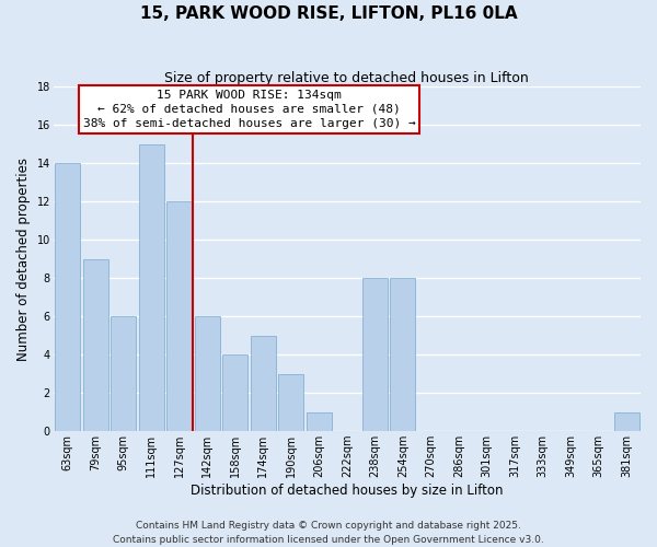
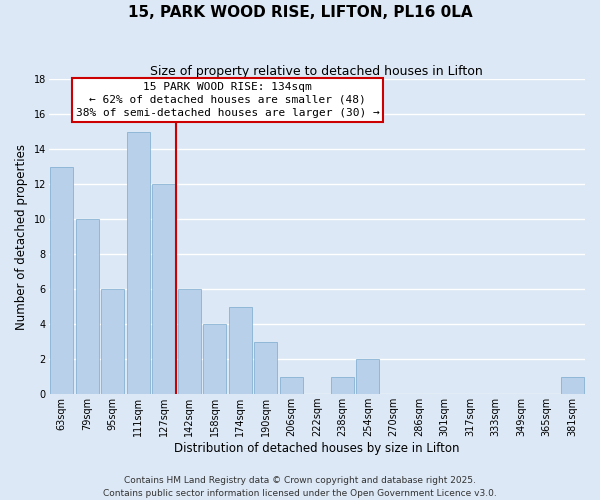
63sqm: 14 -> 13
79sqm: 9 -> 10
238sqm: 8 -> 1
254sqm: 8 -> 2
